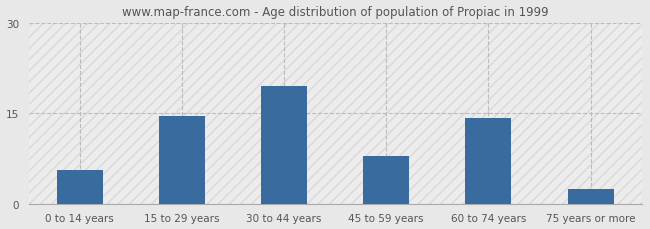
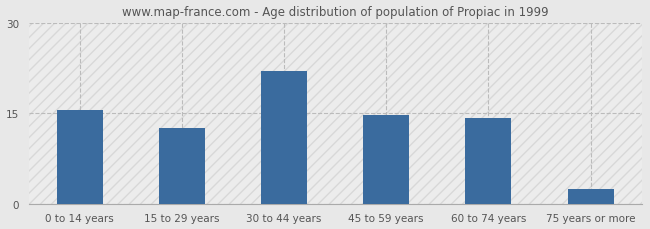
0 to 14 years: 5.6 -> 15.5
15 to 29 years: 14.6 -> 12.5
30 to 44 years: 19.6 -> 22.0
45 to 59 years: 8.0 -> 14.7
